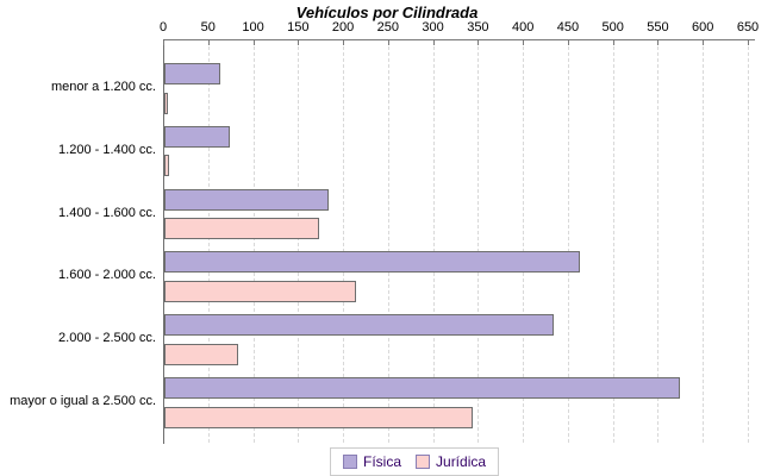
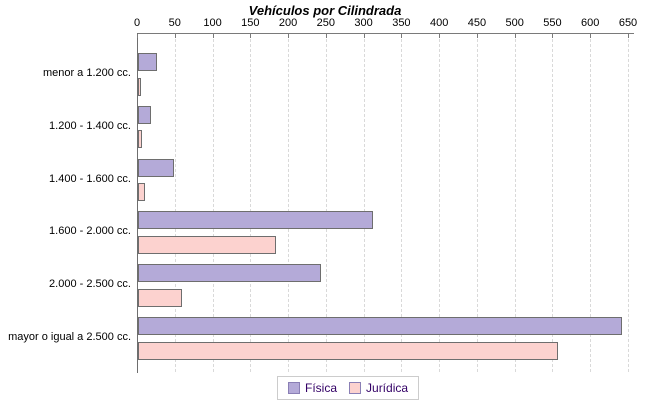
Física/menor a 1.200 cc.: 60 -> 20
Física/1.200 - 1.400 cc.: 70 -> 20
Física/1.400 - 1.600 cc.: 180 -> 40
Jurídica/1.400 - 1.600 cc.: 170 -> 10
Física/1.600 - 2.000 cc.: 460 -> 310
Jurídica/1.600 - 2.000 cc.: 210 -> 180
Física/2.000 - 2.500 cc.: 430 -> 240
Jurídica/2.000 - 2.500 cc.: 80 -> 60
Física/mayor o igual a 2.500 cc.: 570 -> 640
Jurídica/mayor o igual a 2.500 cc.: 340 -> 550
